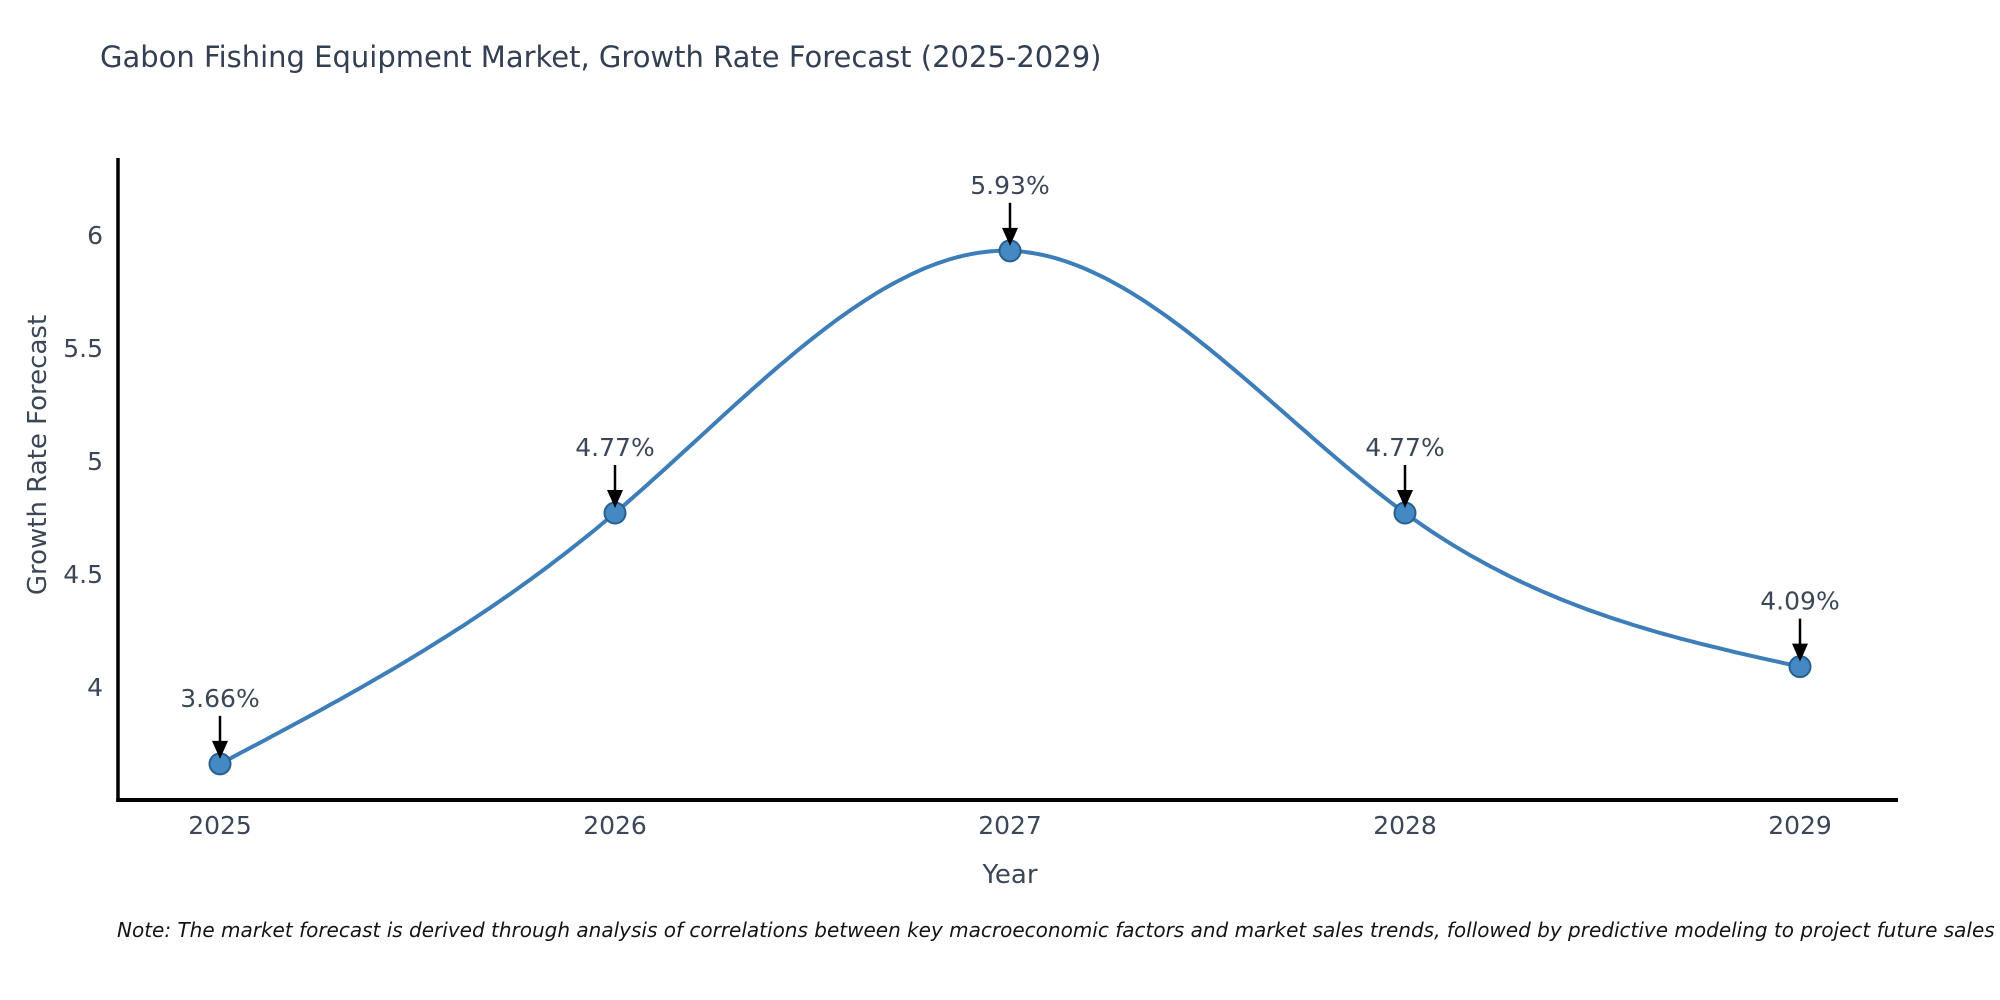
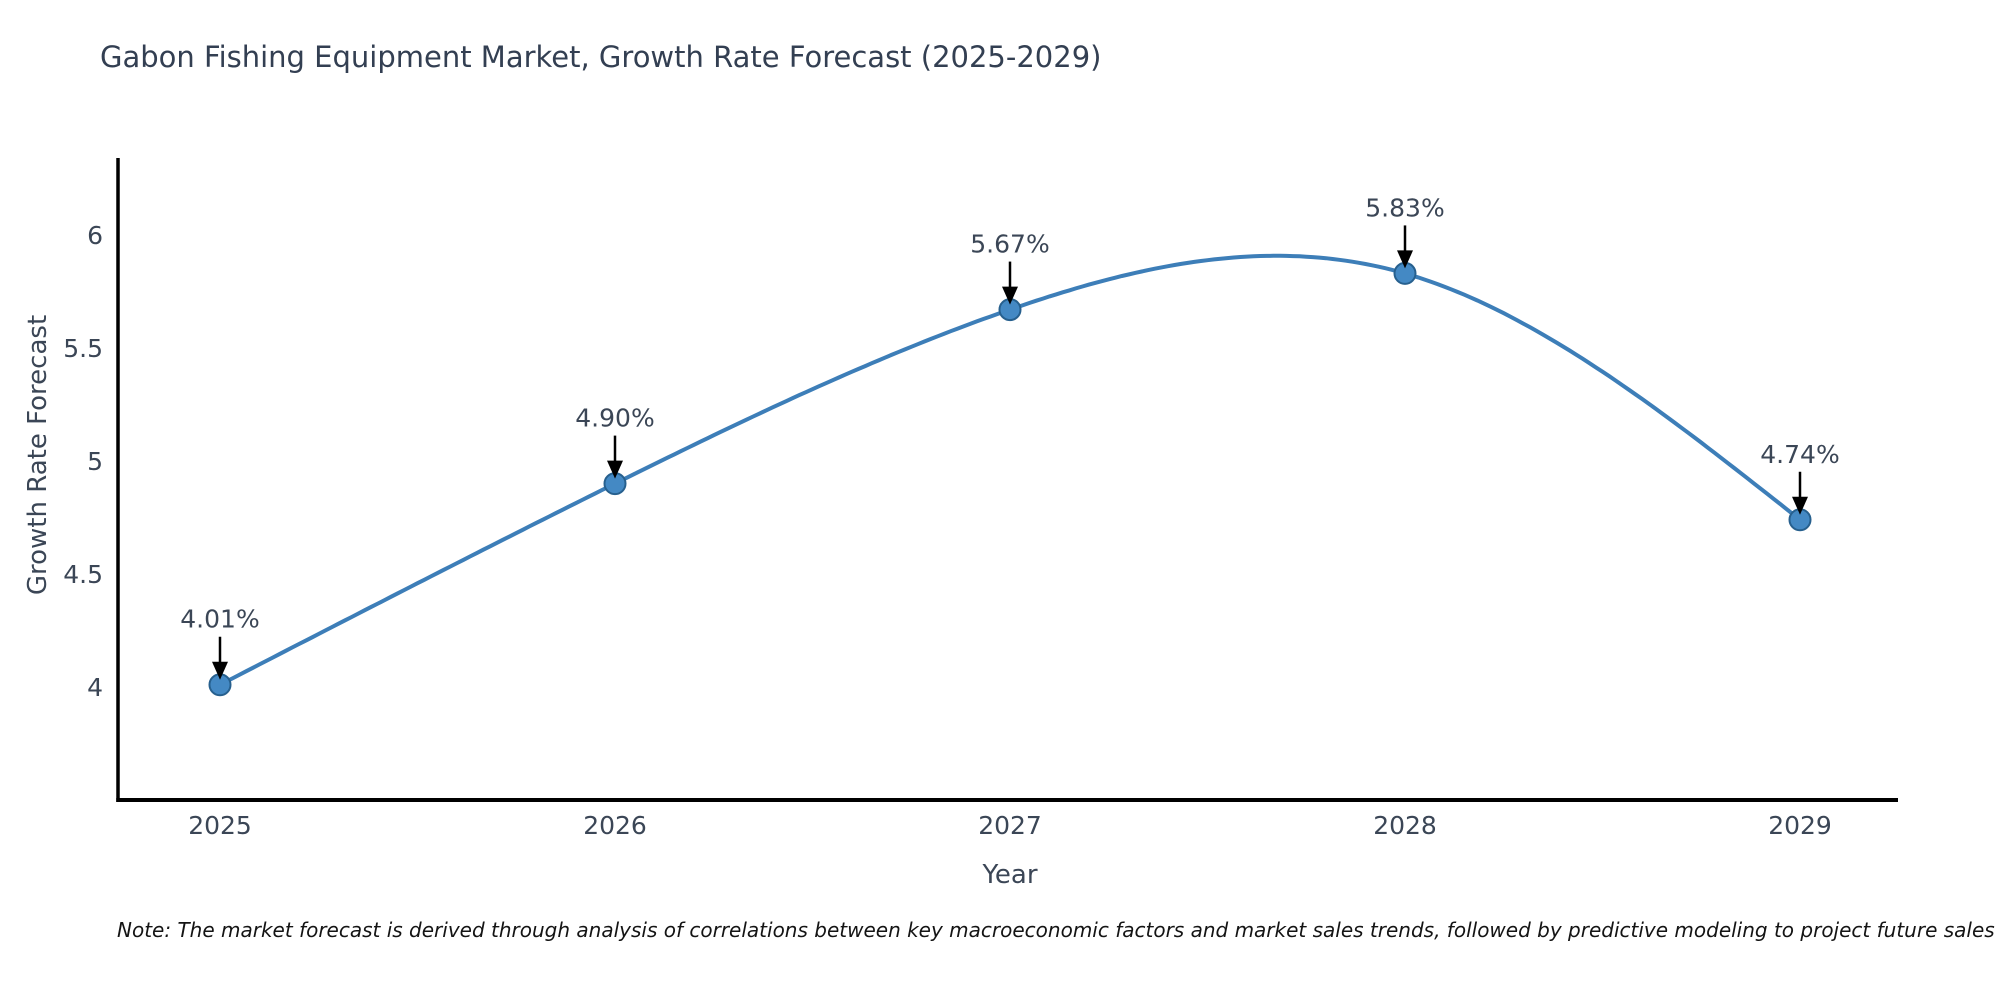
2025: 3.66% -> 4.01%
2026: 4.77% -> 4.90%
2027: 5.93% -> 5.67%
2028: 4.77% -> 5.83%
2029: 4.09% -> 4.74%
